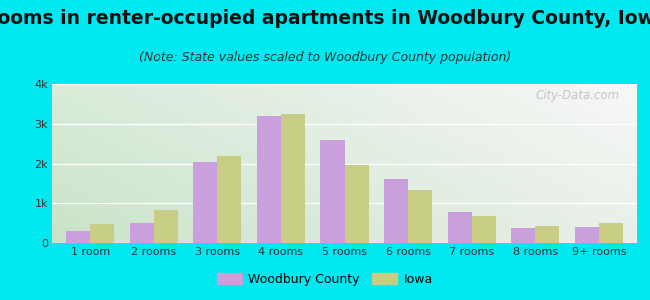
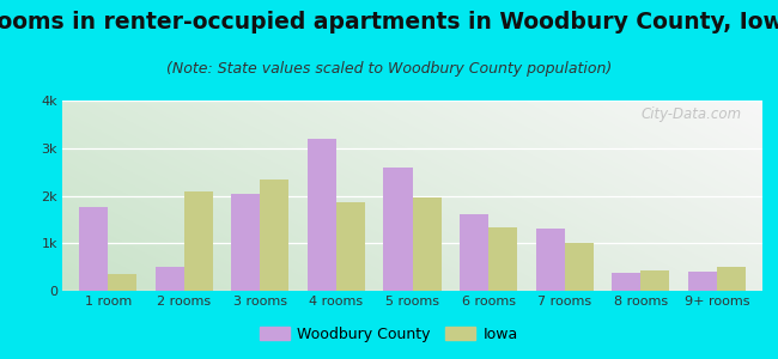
Woodbury County/1 room: 0.29k -> 1.75k
Iowa/1 room: 0.48k -> 0.35k
Iowa/2 rooms: 0.84k -> 2.10k
Iowa/3 rooms: 2.20k -> 2.35k
Iowa/4 rooms: 3.25k -> 1.85k
Woodbury County/7 rooms: 0.79k -> 1.30k
Iowa/7 rooms: 0.69k -> 1.00k
